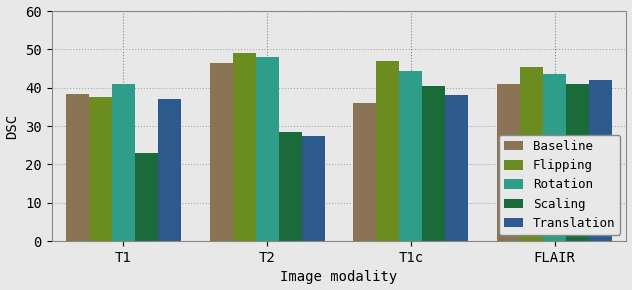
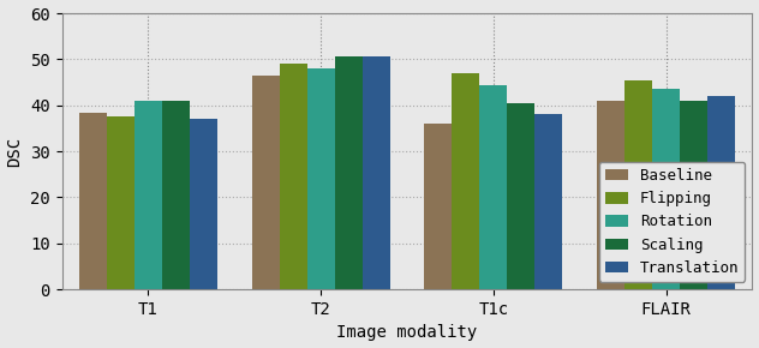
Scaling/T1: 23.0 -> 41.0
Scaling/T2: 28.5 -> 50.5
Translation/T2: 27.5 -> 50.5
